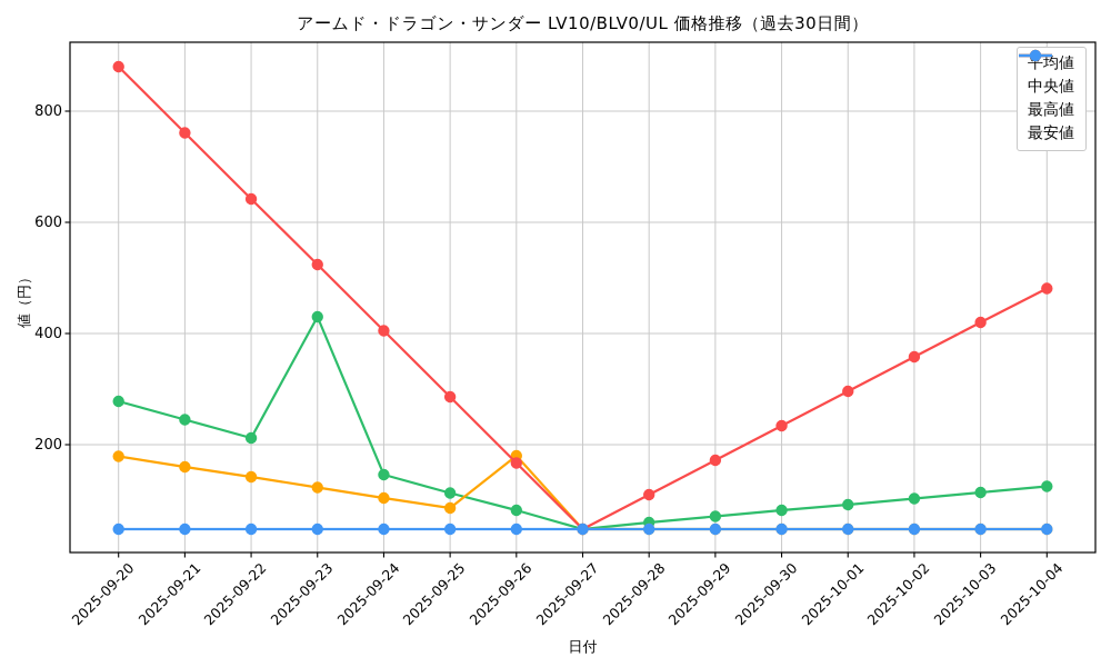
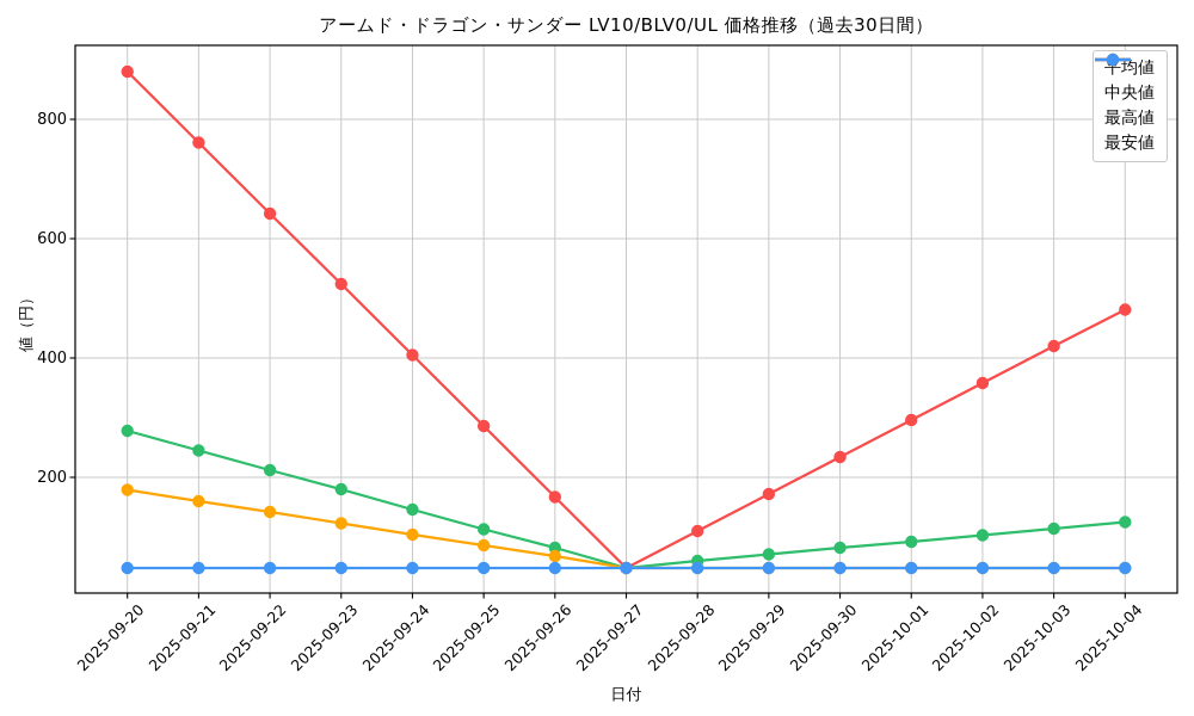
平均値/2025-09-23: 430 -> 180
中央値/2025-09-26: 180 -> 70
